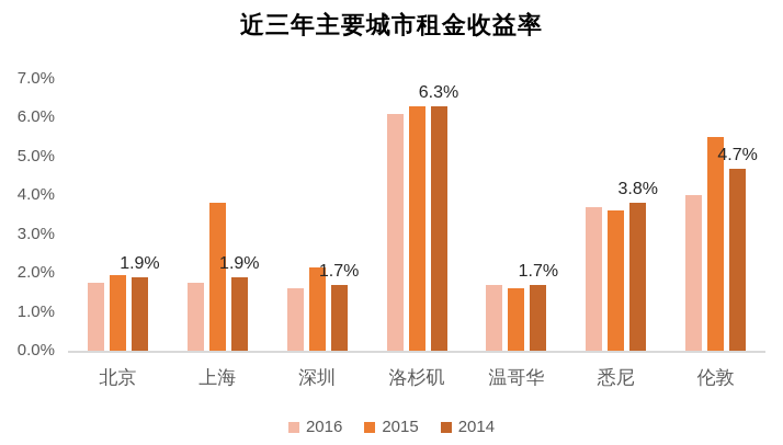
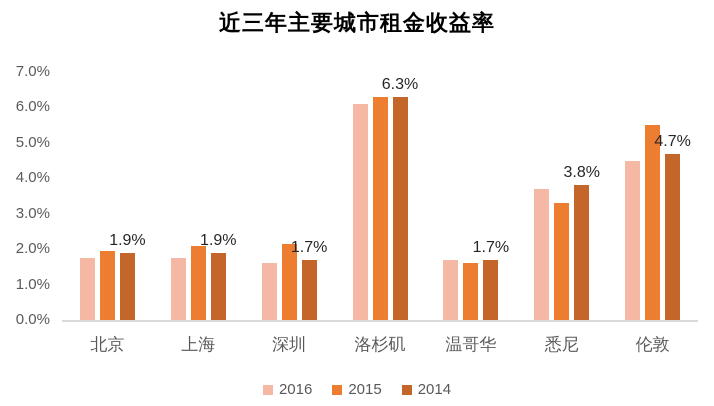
2015/上海: 3.8% -> 2.1%
2015/悉尼: 3.6% -> 3.3%
2016/伦敦: 4.0% -> 4.5%
